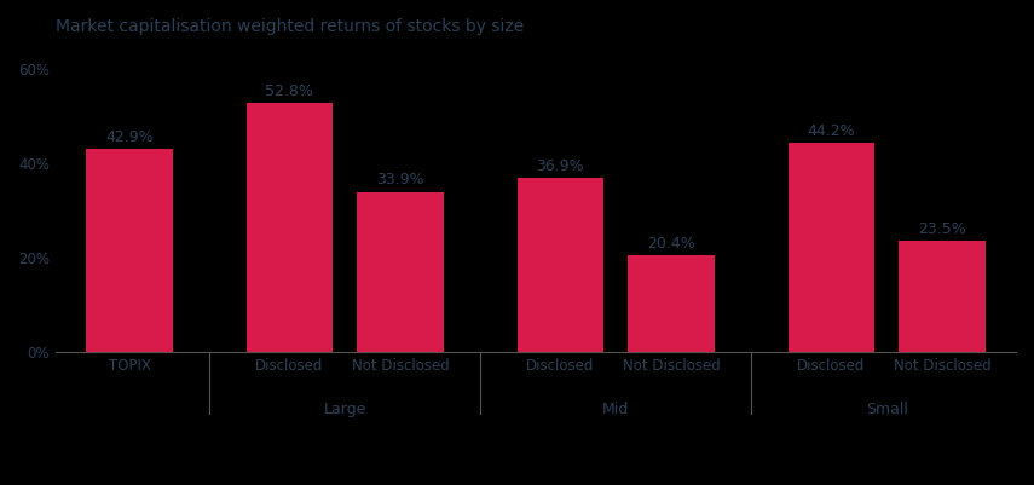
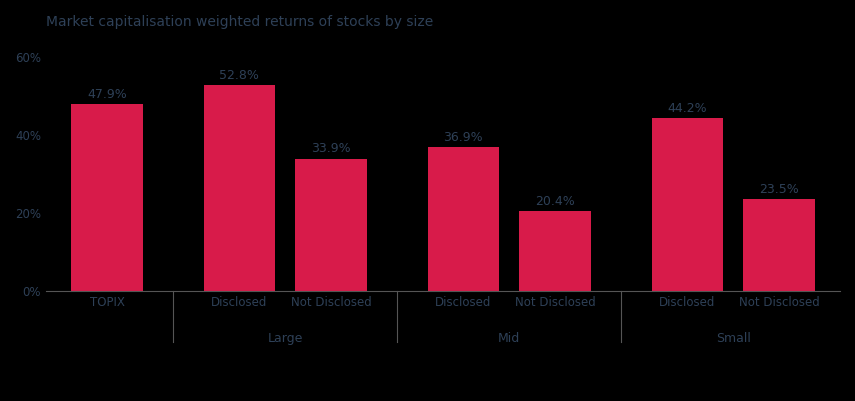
TOPIX: 42.9% -> 47.9%
